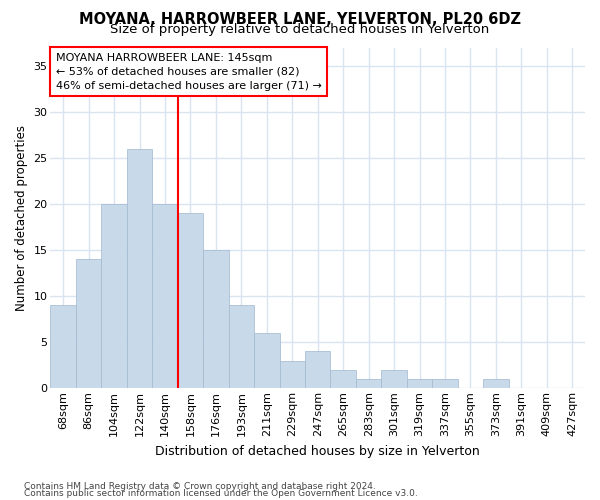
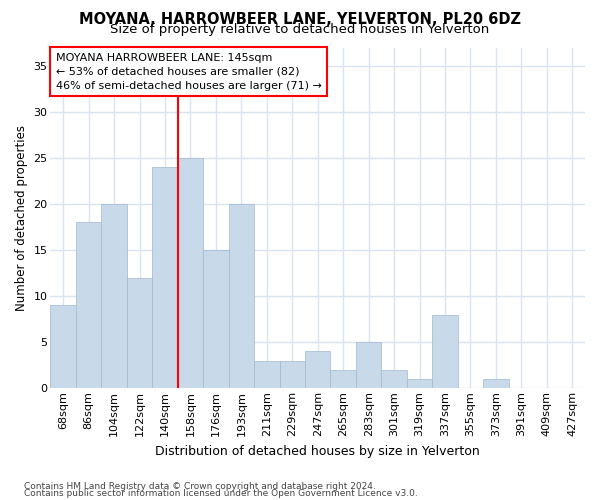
86sqm: 14 -> 18
122sqm: 26 -> 12
140sqm: 20 -> 24
158sqm: 19 -> 25
193sqm: 9 -> 20
211sqm: 6 -> 3
283sqm: 1 -> 5
337sqm: 1 -> 8
